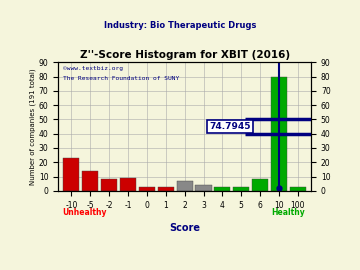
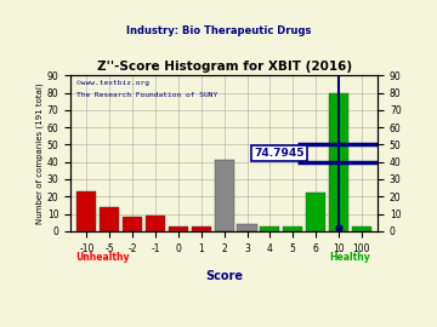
2: 7 -> 41
6: 8 -> 22
